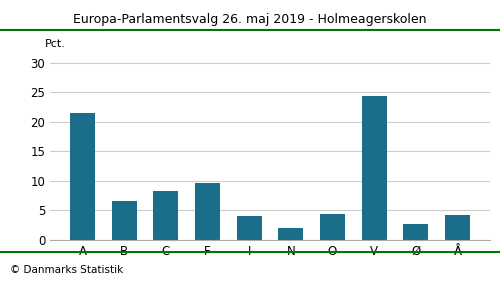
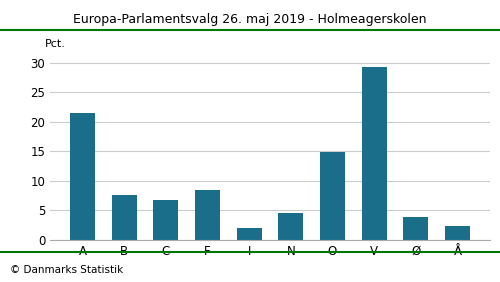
B: 6.6 -> 7.6
C: 8.2 -> 6.8
F: 9.6 -> 8.5
I: 4.0 -> 2.0
N: 2.0 -> 4.5
O: 4.4 -> 14.8
V: 24.4 -> 29.3
Ø: 2.6 -> 3.8
Å: 4.2 -> 2.4
